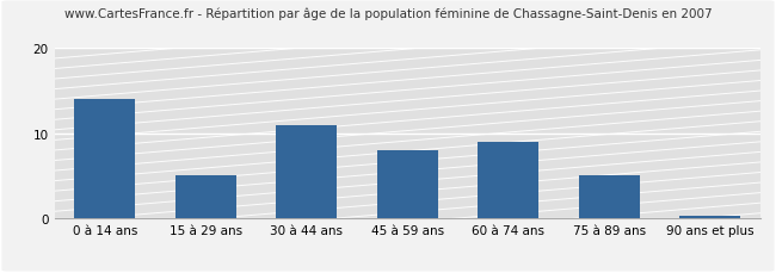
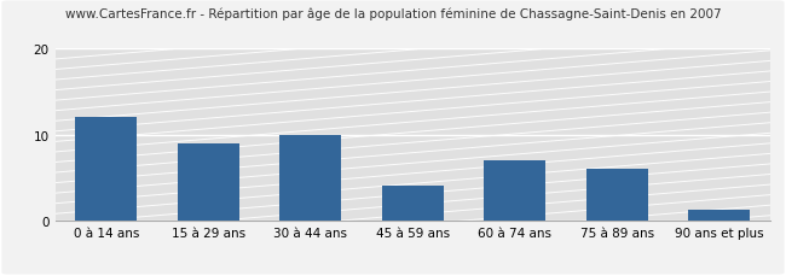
0 à 14 ans: 14.0 -> 12.0
15 à 29 ans: 5.0 -> 9.0
30 à 44 ans: 11.0 -> 10.0
45 à 59 ans: 8.0 -> 4.0
60 à 74 ans: 9.0 -> 7.0
75 à 89 ans: 5.0 -> 6.0
90 ans et plus: 0.3 -> 1.2
